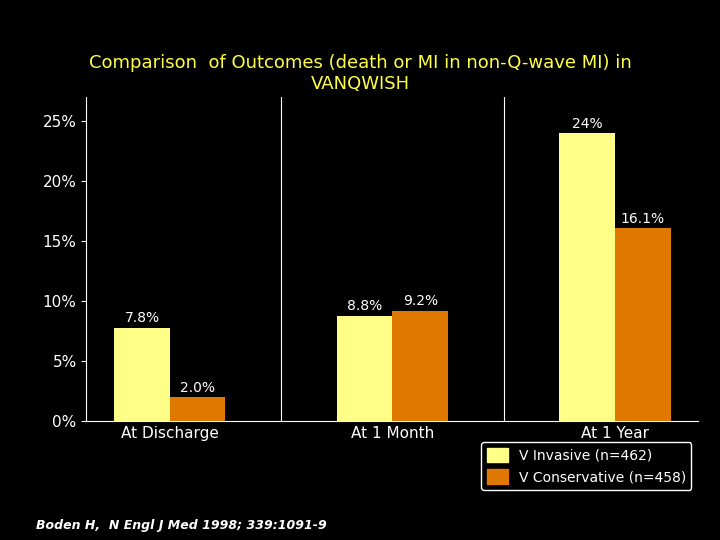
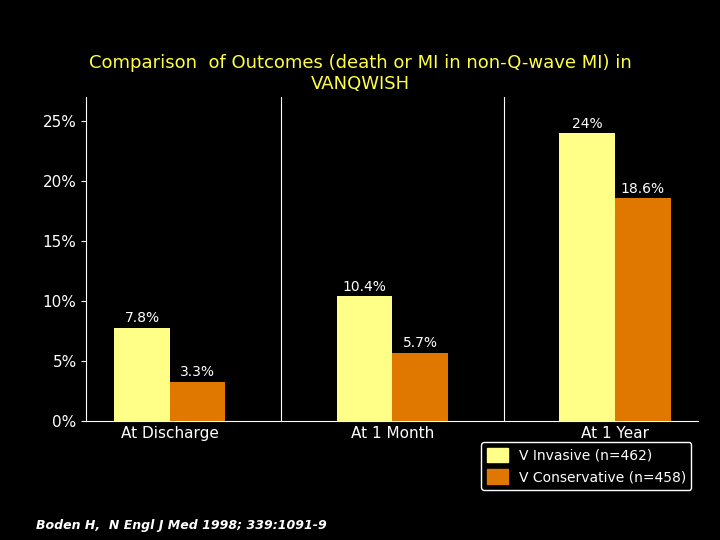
V Conservative (n=458)/At Discharge: 2.0% -> 3.3%
V Invasive (n=462)/At 1 Month: 8.8% -> 10.4%
V Conservative (n=458)/At 1 Month: 9.2% -> 5.7%
V Conservative (n=458)/At 1 Year: 16.1% -> 18.6%
